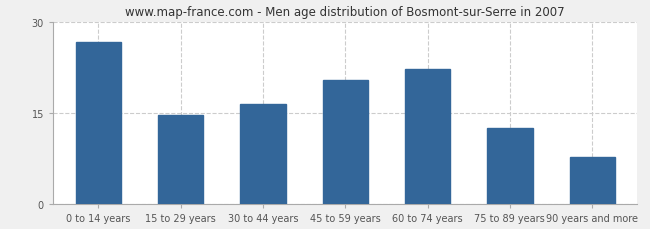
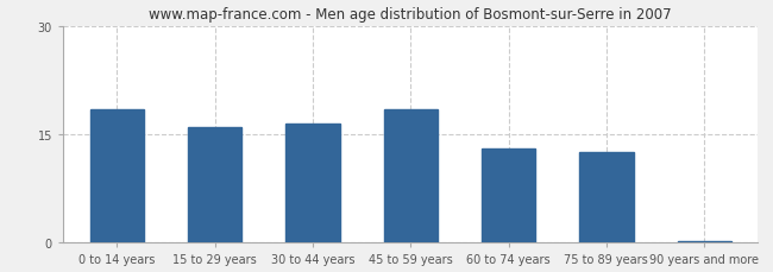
0 to 14 years: 26.6 -> 18.5
15 to 29 years: 14.6 -> 16.0
45 to 59 years: 20.4 -> 18.5
60 to 74 years: 22.2 -> 13.0
90 years and more: 7.8 -> 0.3
